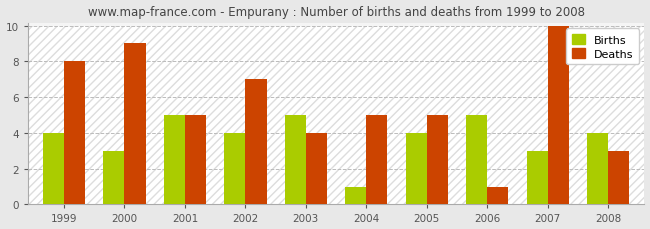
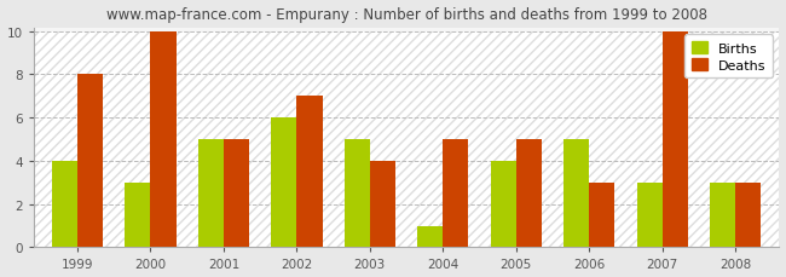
Deaths/2000: 9 -> 10
Births/2002: 4 -> 6
Deaths/2006: 1 -> 3
Births/2008: 4 -> 3
